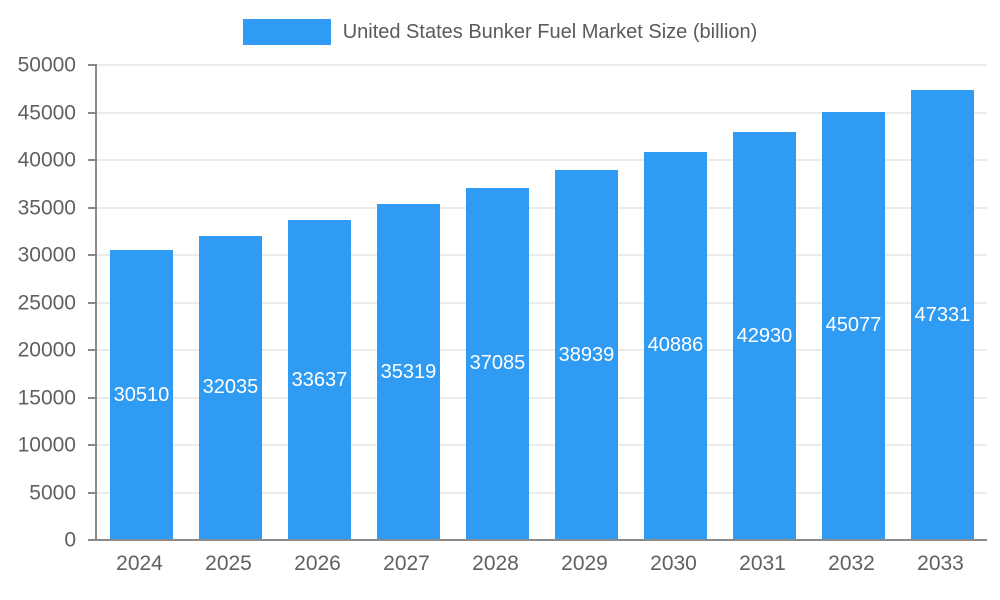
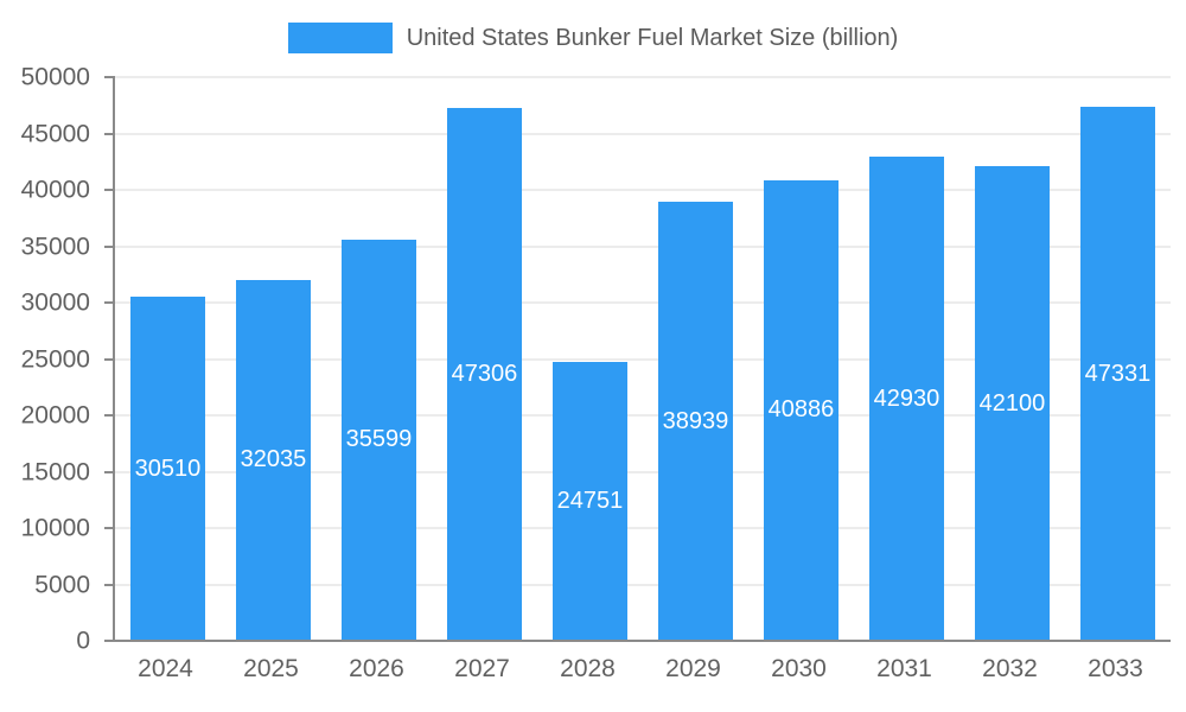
2026: 33637 -> 35599
2027: 35319 -> 47306
2028: 37085 -> 24751
2032: 45077 -> 42100
